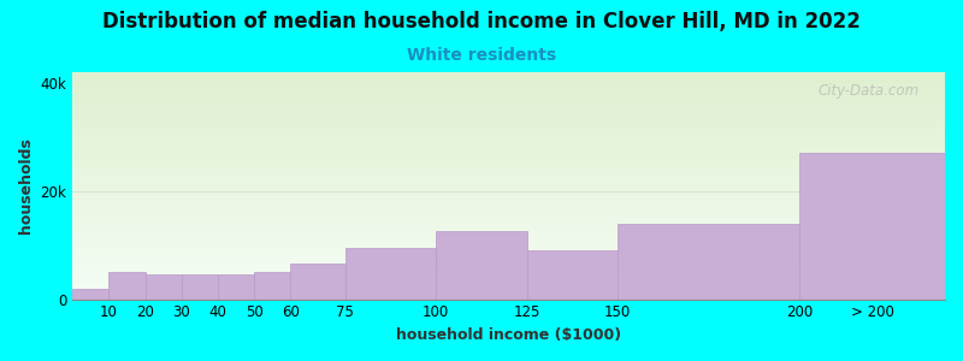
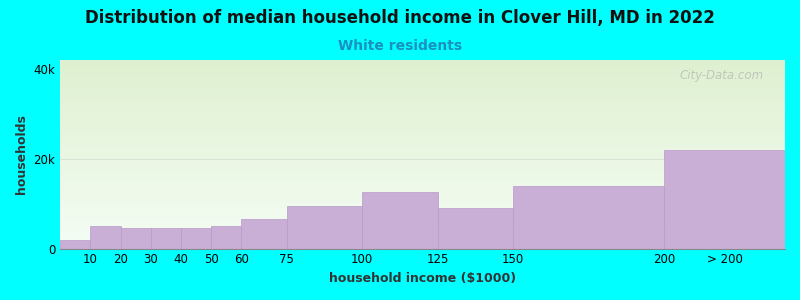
> 200: 27.0k -> 22.0k
